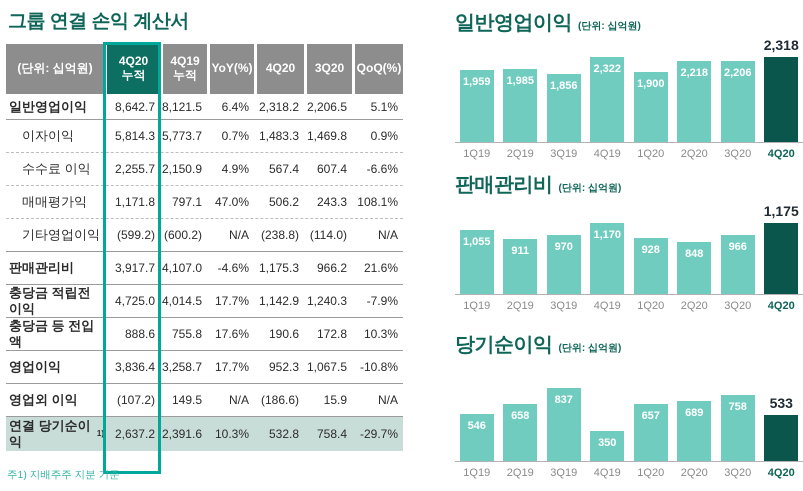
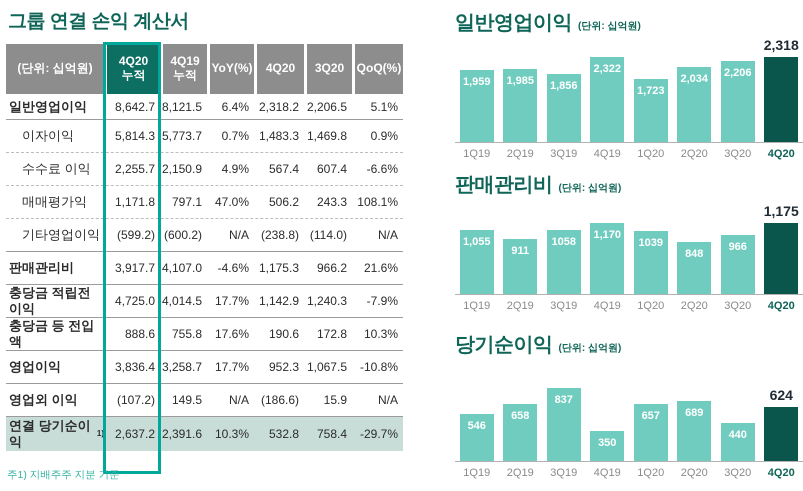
일반영업이익/1Q20: 1,900 -> 1,723
일반영업이익/2Q20: 2,218 -> 2,034
판매관리비/3Q19: 970 -> 1058
판매관리비/1Q20: 928 -> 1039
당기순이익/3Q20: 758 -> 440
당기순이익/4Q20: 533 -> 624
